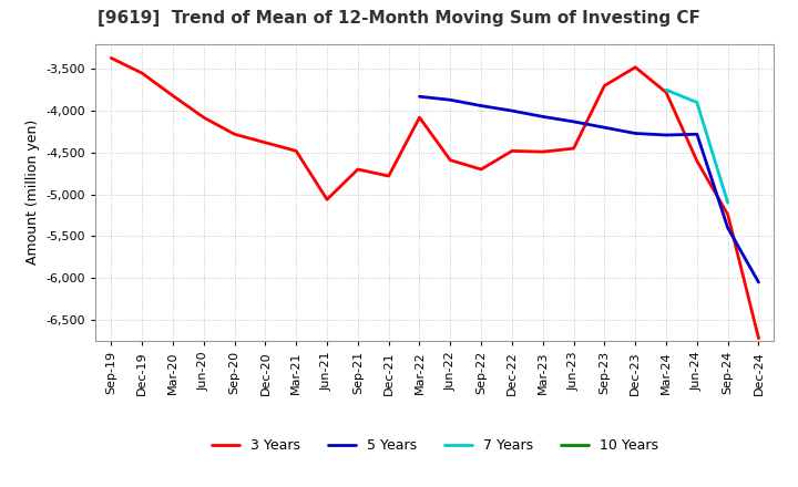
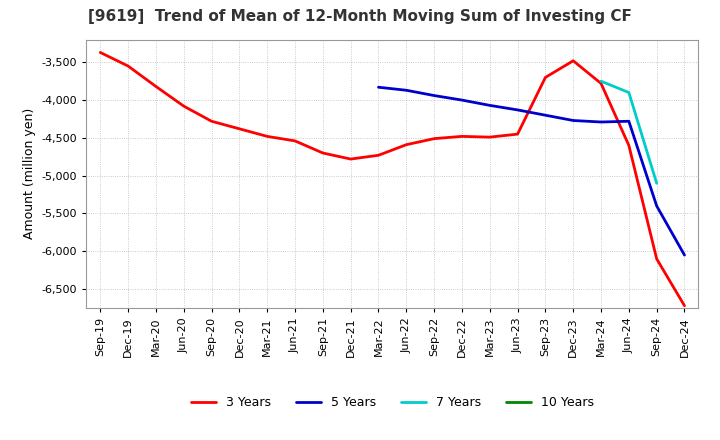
3 Years/Jun-21: -5,060 -> -4,540
3 Years/Mar-22: -4,080 -> -4,730
3 Years/Sep-22: -4,700 -> -4,510
3 Years/Sep-24: -5,240 -> -6,100
